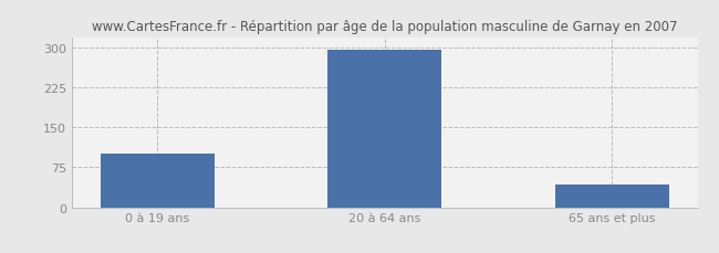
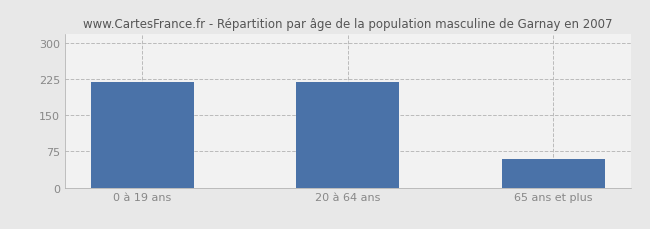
0 à 19 ans: 100 -> 220
20 à 64 ans: 297 -> 220
65 ans et plus: 42 -> 60
